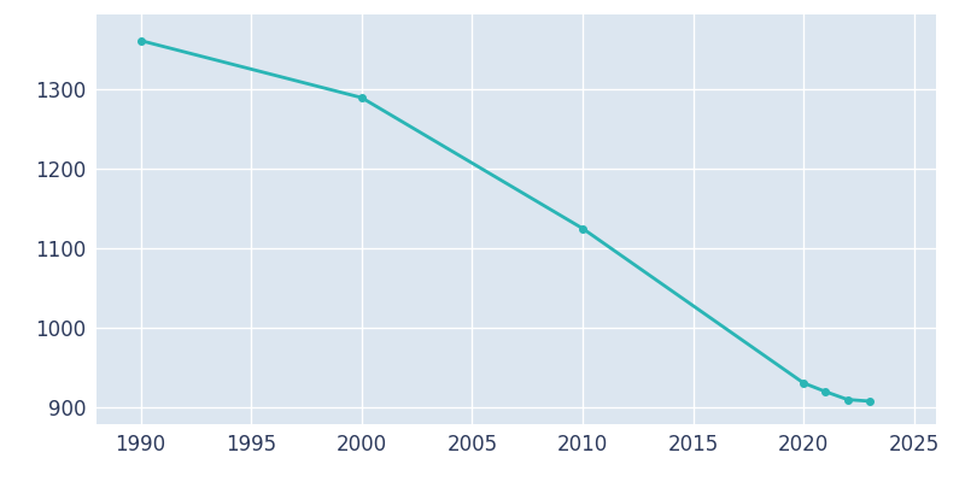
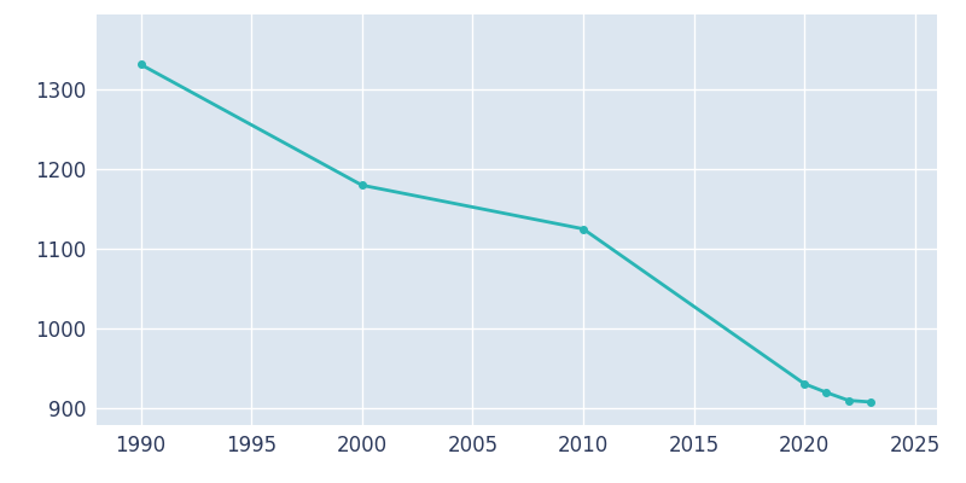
1990: 1362 -> 1332
2000: 1290 -> 1180
